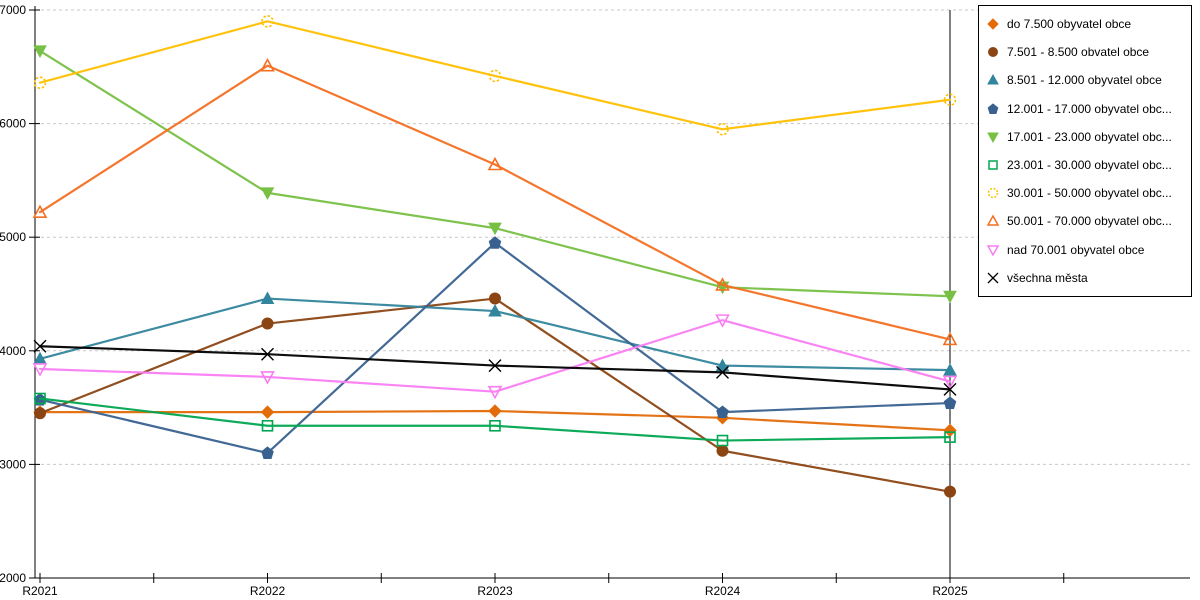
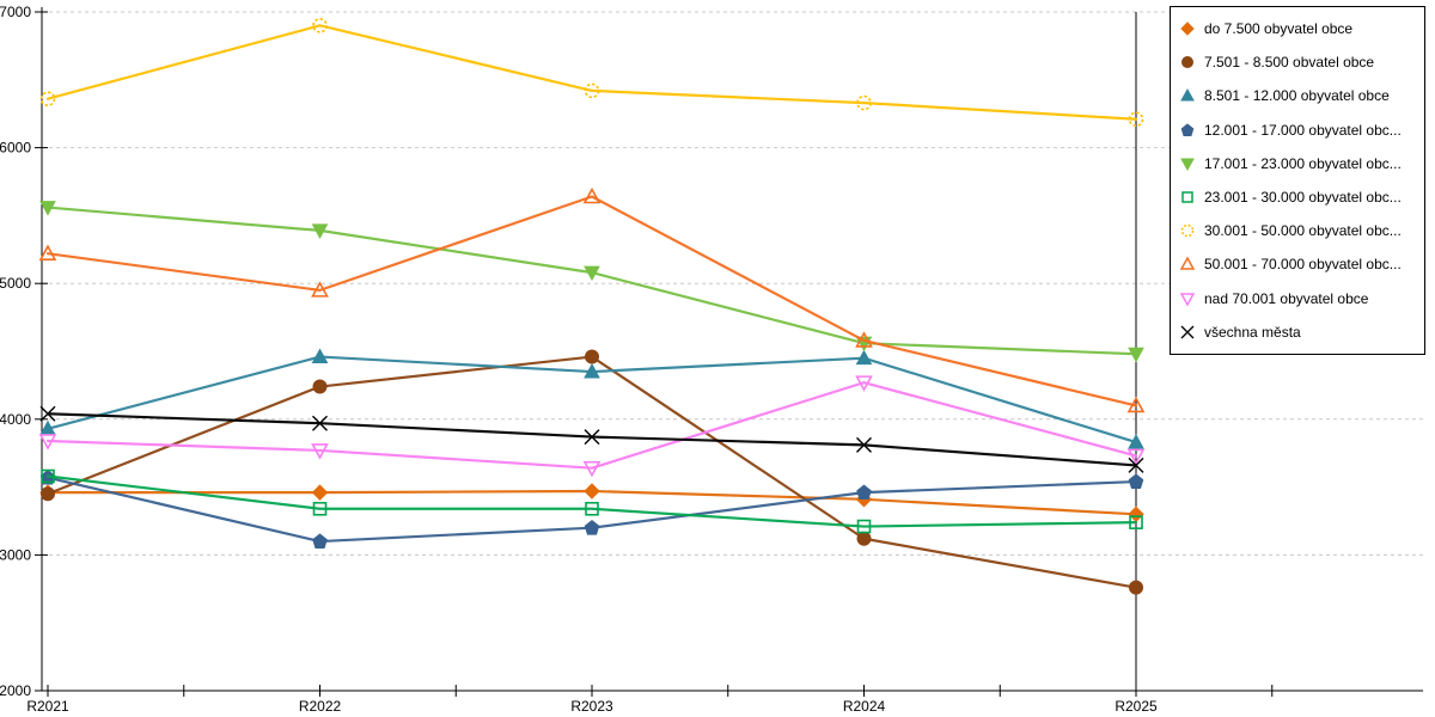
17.001 - 23.000 obyvatel obc.../R2021: 6640 -> 5560
50.001 - 70.000 obyvatel obc.../R2022: 6510 -> 4950
12.001 - 17.000 obyvatel obc.../R2023: 4950 -> 3200
8.501 - 12.000 obyvatel obce/R2024: 3870 -> 4450
30.001 - 50.000 obyvatel obc.../R2024: 5950 -> 6330
